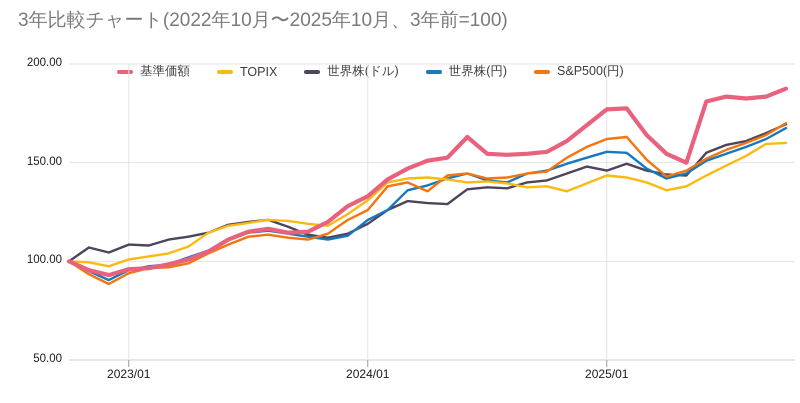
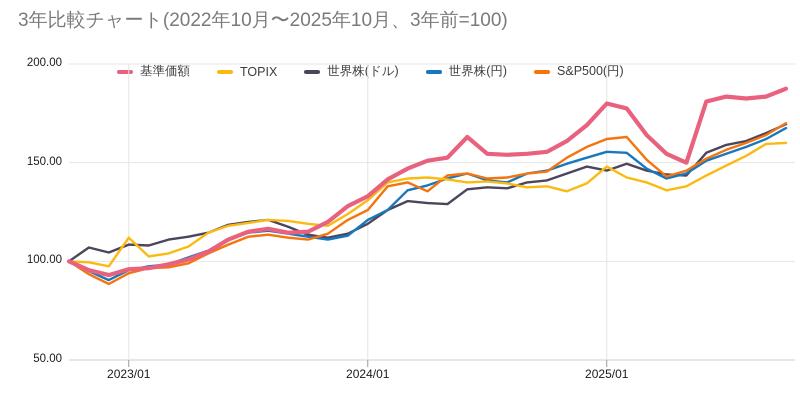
TOPIX/2023/01: 101 -> 112
基準価額/2025/01: 177 -> 180
TOPIX/2025/01: 144 -> 148
